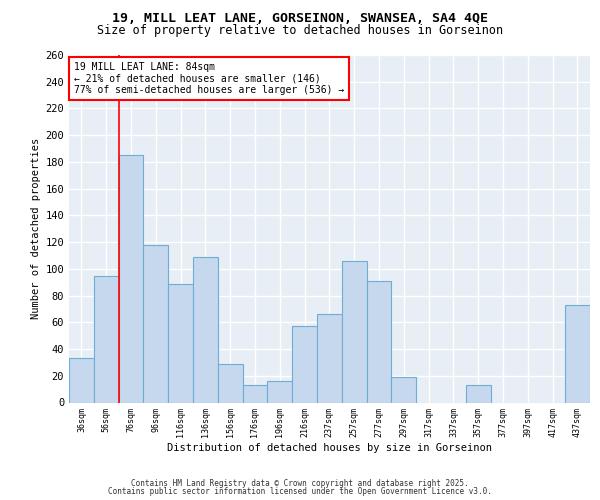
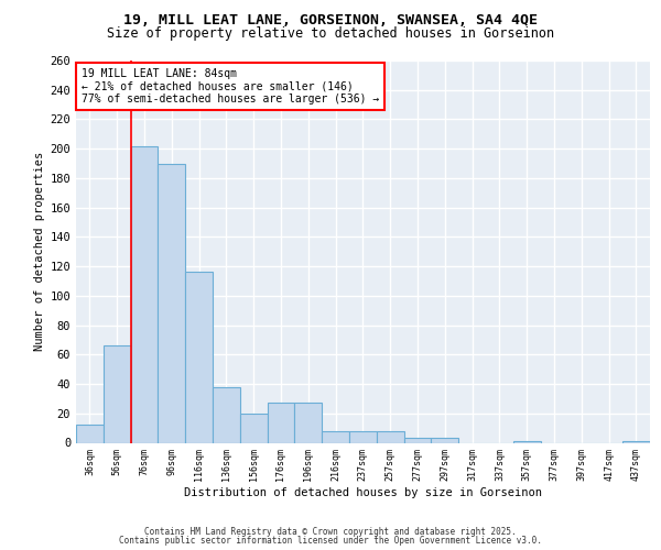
36sqm: 33 -> 12
56sqm: 95 -> 66
76sqm: 185 -> 202
96sqm: 118 -> 190
116sqm: 89 -> 116
136sqm: 109 -> 38
156sqm: 29 -> 20
176sqm: 13 -> 27
196sqm: 16 -> 27
216sqm: 57 -> 8
237sqm: 66 -> 8
257sqm: 106 -> 8
277sqm: 91 -> 3
297sqm: 19 -> 3
357sqm: 13 -> 1
437sqm: 73 -> 1
